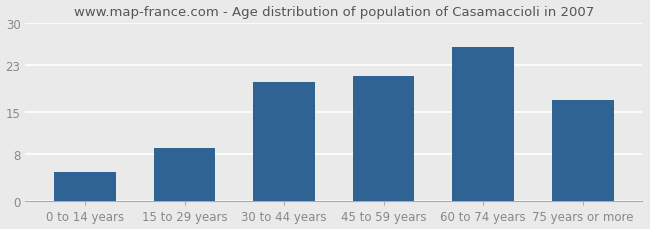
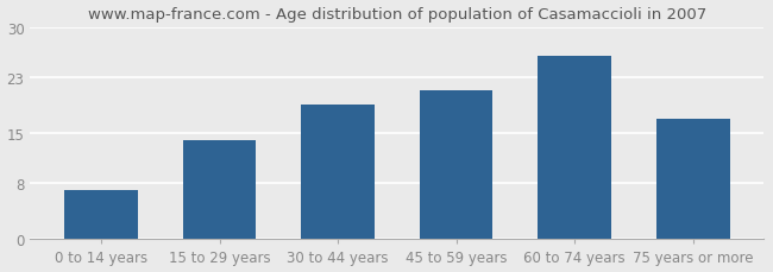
0 to 14 years: 5 -> 7
15 to 29 years: 9 -> 14
30 to 44 years: 20 -> 19
